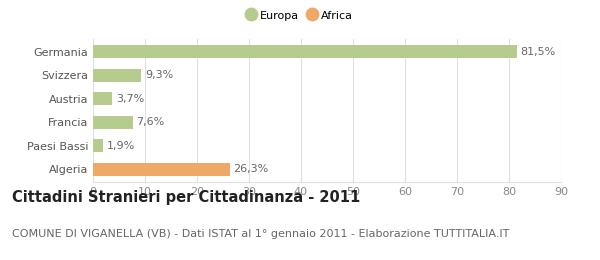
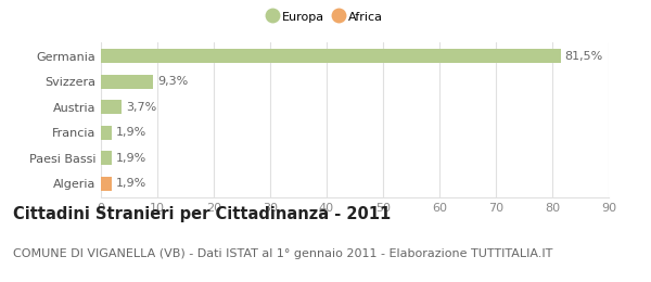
Francia: 7,6% -> 1,9%
Algeria: 26,3% -> 1,9%
